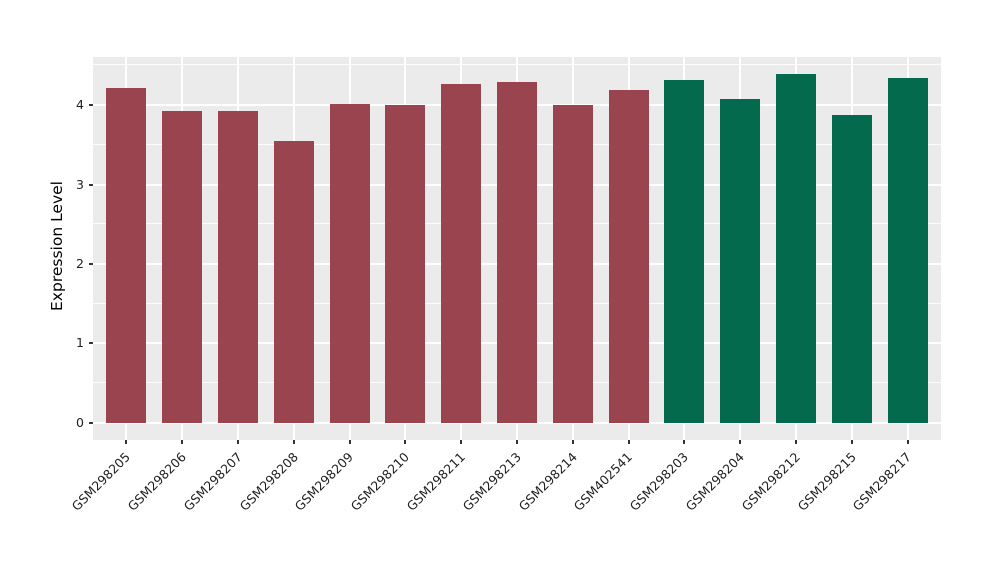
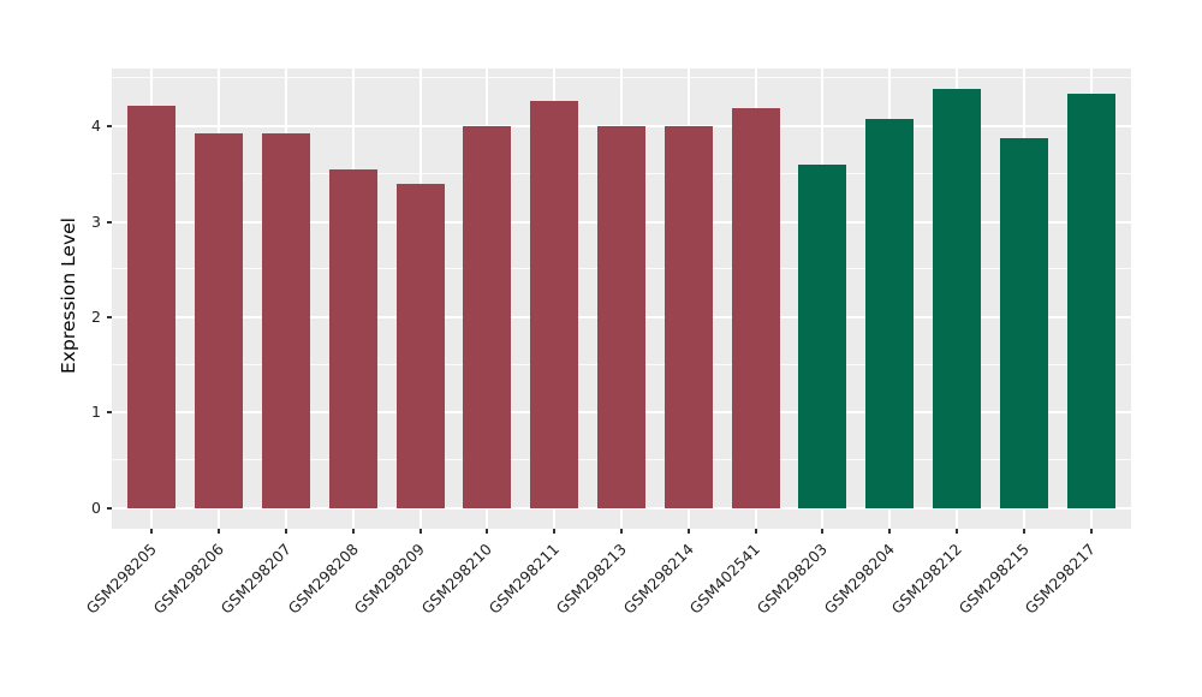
GSM298209: 4.0 -> 3.4
GSM298213: 4.3 -> 4.0
GSM298203: 4.3 -> 3.6
